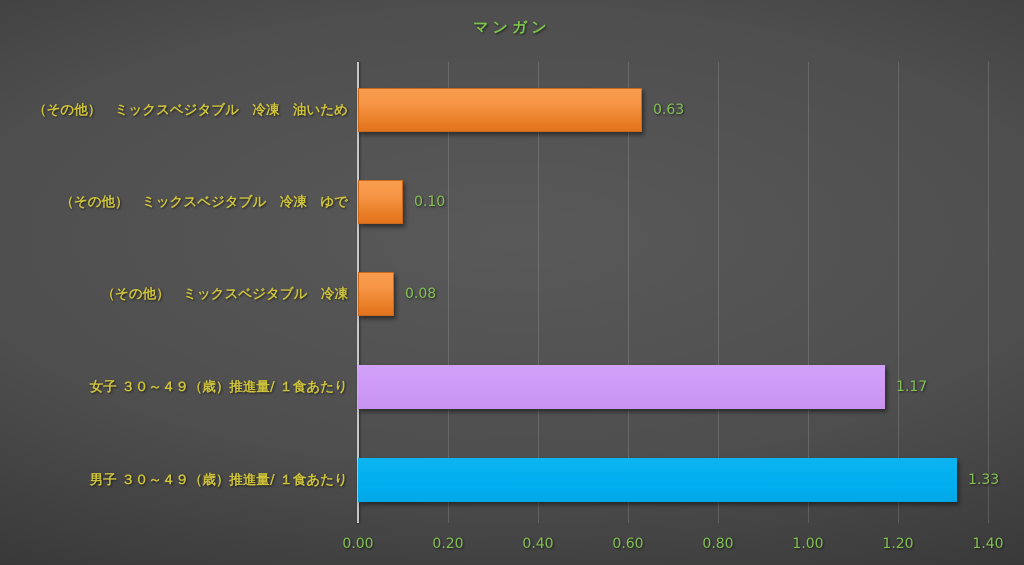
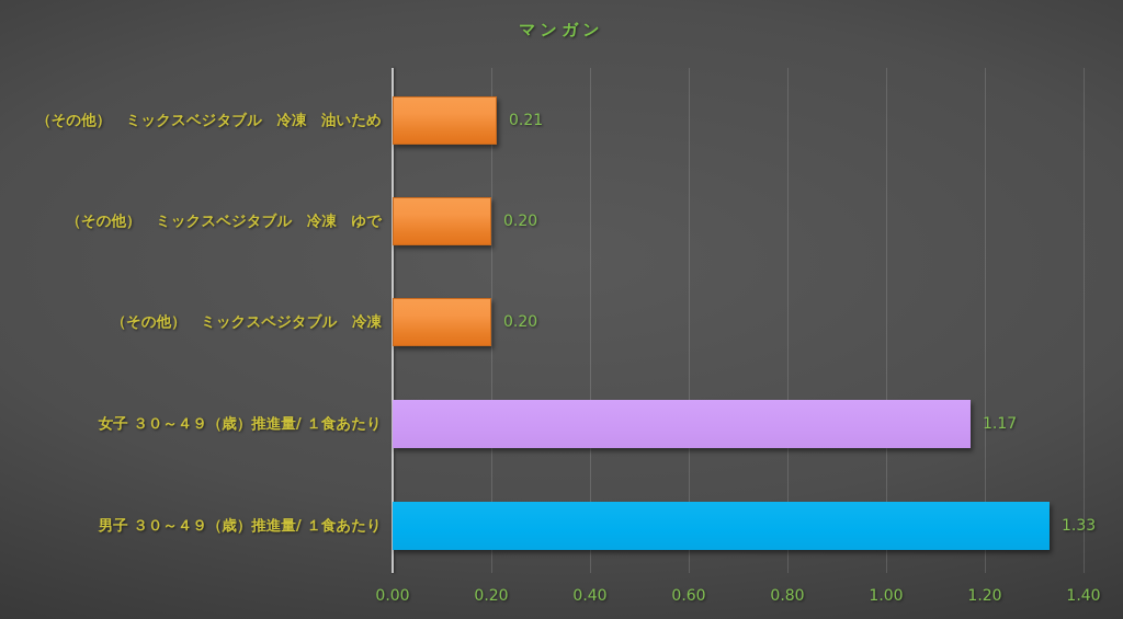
（その他） ミックスベジタブル 冷凍 油いため: 0.63 -> 0.21
（その他） ミックスベジタブル 冷凍 ゆで: 0.10 -> 0.20
（その他） ミックスベジタブル 冷凍: 0.08 -> 0.20
